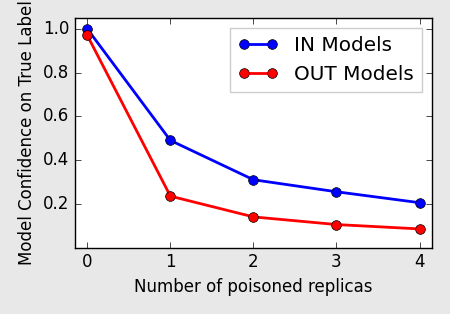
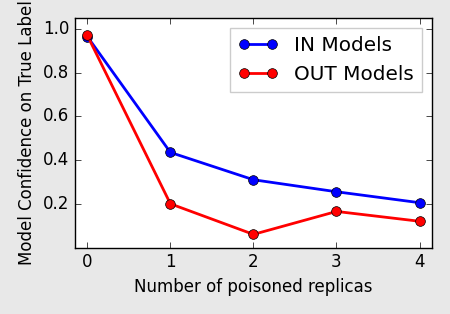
IN Models/0: 1.000 -> 0.965
IN Models/1: 0.490 -> 0.435
OUT Models/1: 0.235 -> 0.200
OUT Models/2: 0.140 -> 0.060
OUT Models/3: 0.105 -> 0.165
OUT Models/4: 0.085 -> 0.120
